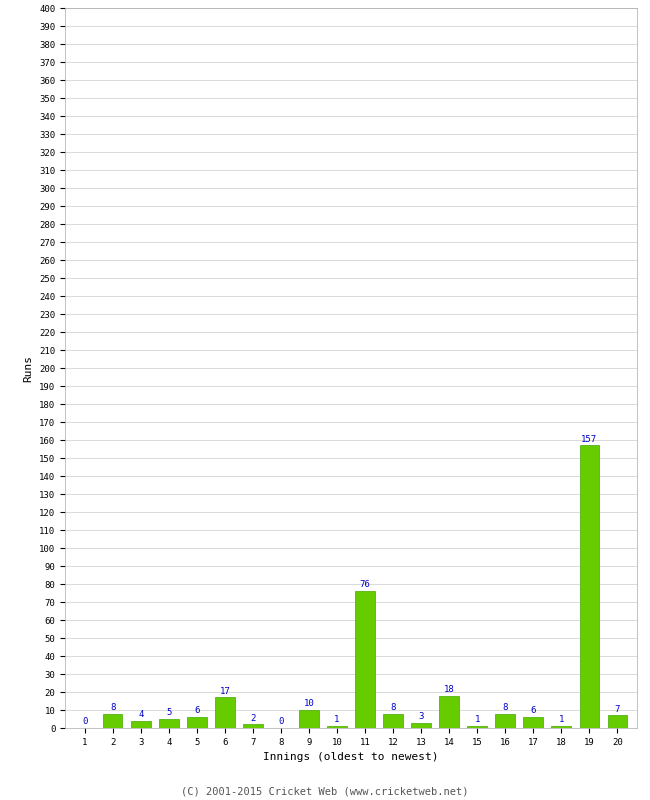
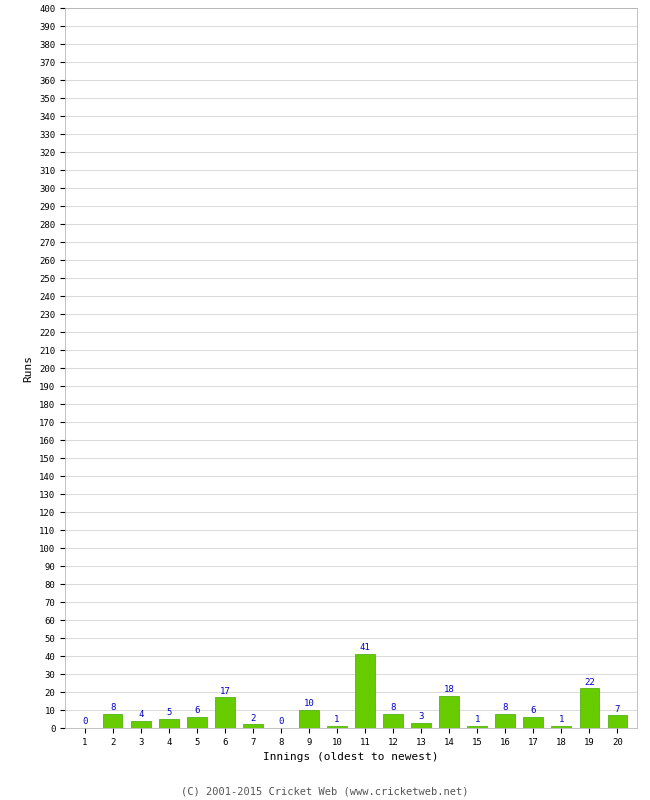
11: 76 -> 41
19: 157 -> 22
